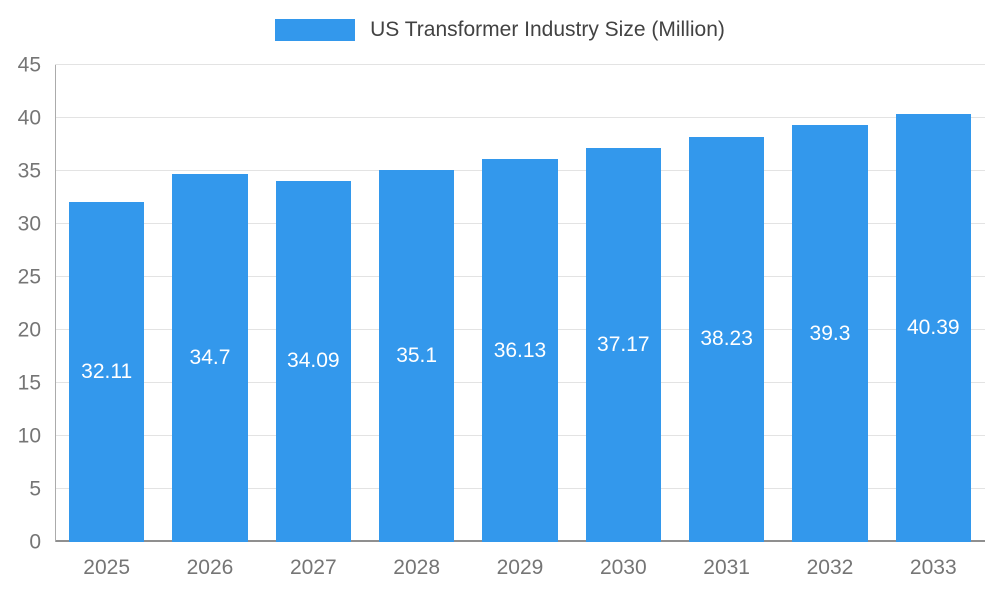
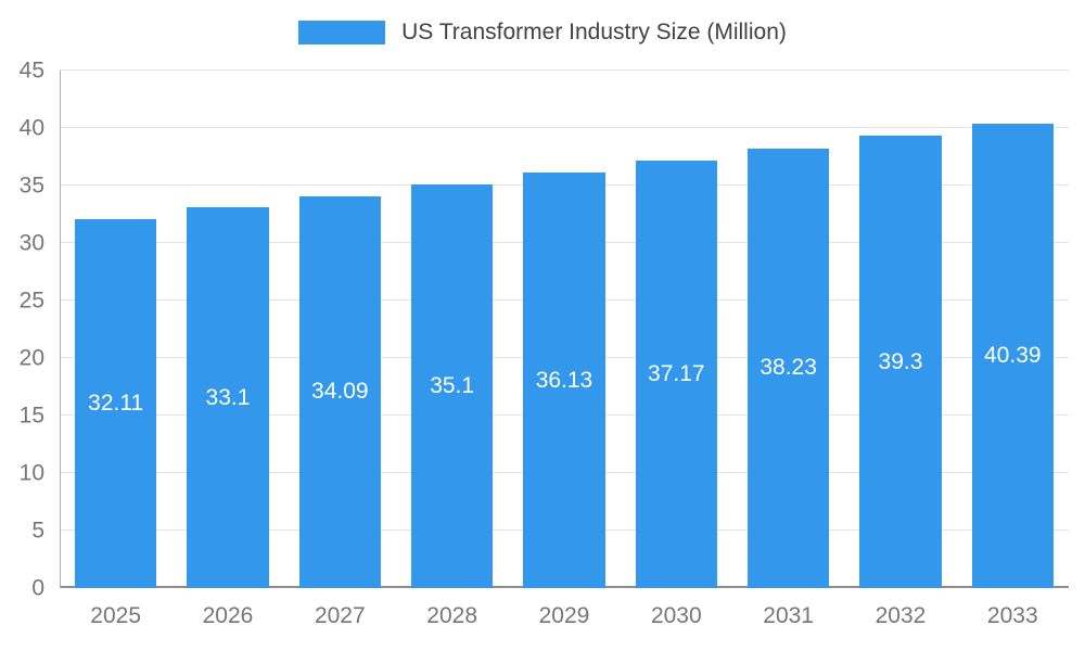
2026: 34.7 -> 33.1
